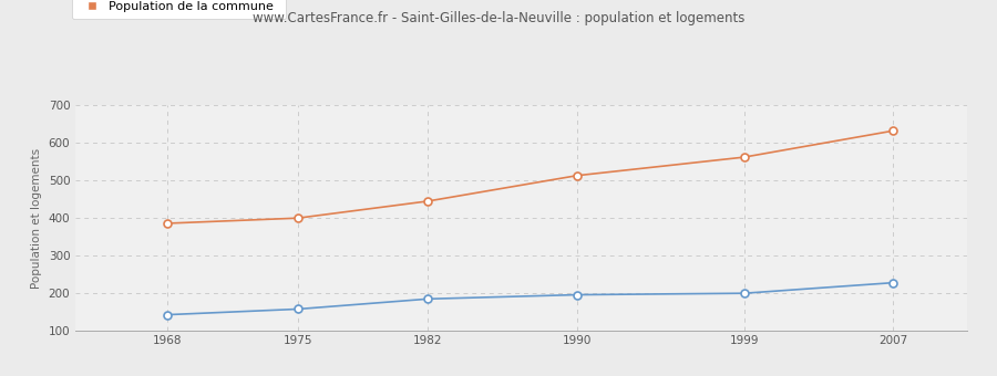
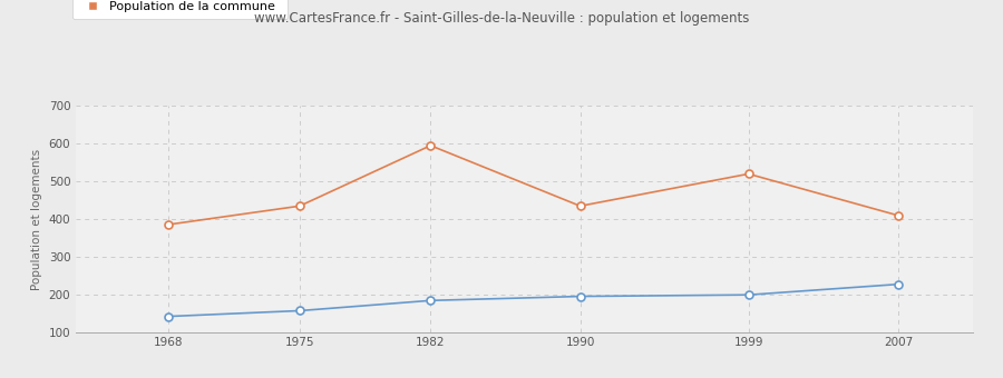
Population de la commune/1975: 400 -> 435
Population de la commune/1982: 445 -> 595
Population de la commune/1990: 513 -> 435
Population de la commune/1999: 562 -> 520
Population de la commune/2007: 632 -> 410
